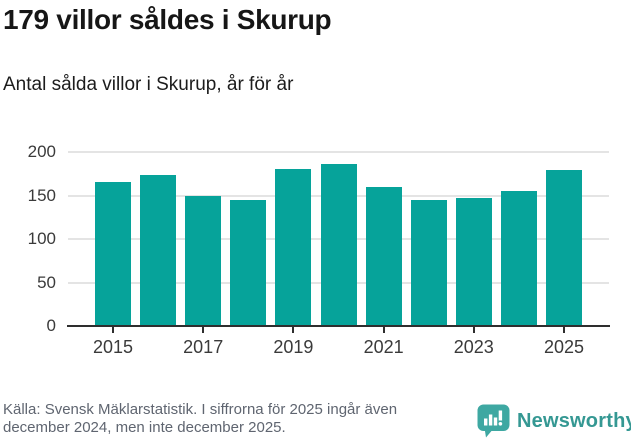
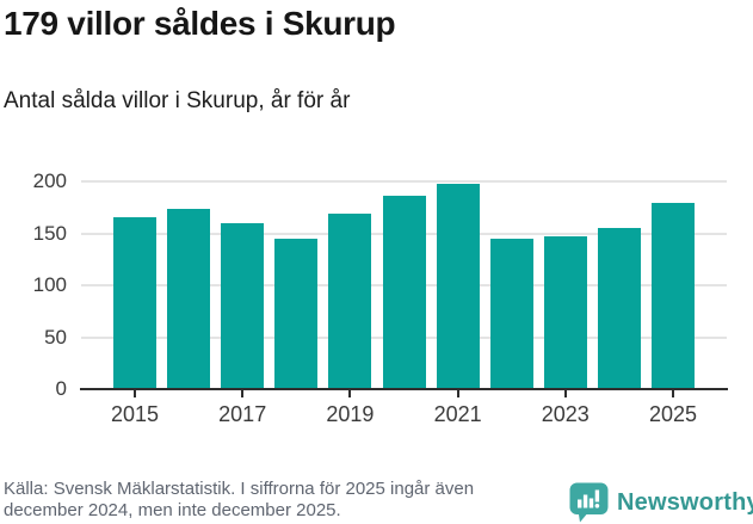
2017: 150 -> 160
2019: 180 -> 170
2021: 160 -> 200
